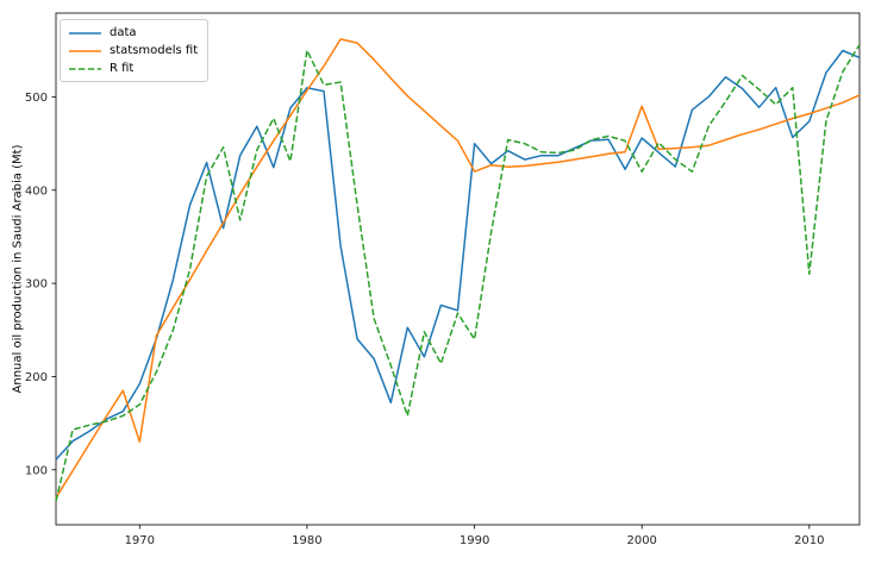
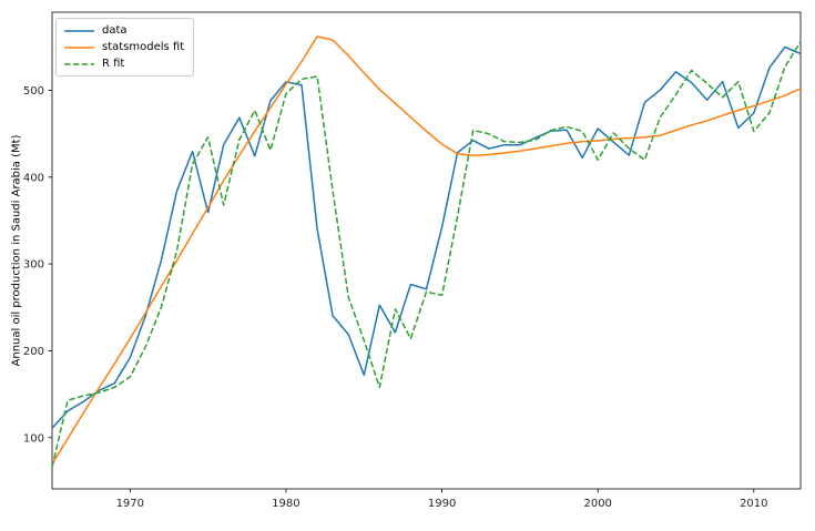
statsmodels fit/1970: 130 -> 210
R fit/1980: 550 -> 500
data/1990: 450 -> 340
statsmodels fit/1990: 420 -> 440
R fit/1990: 240 -> 260
statsmodels fit/2000: 490 -> 440
R fit/2010: 310 -> 450
